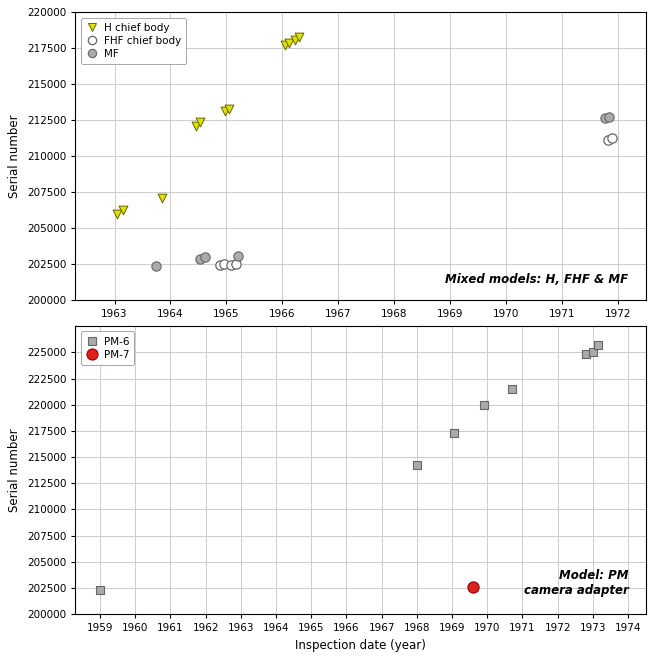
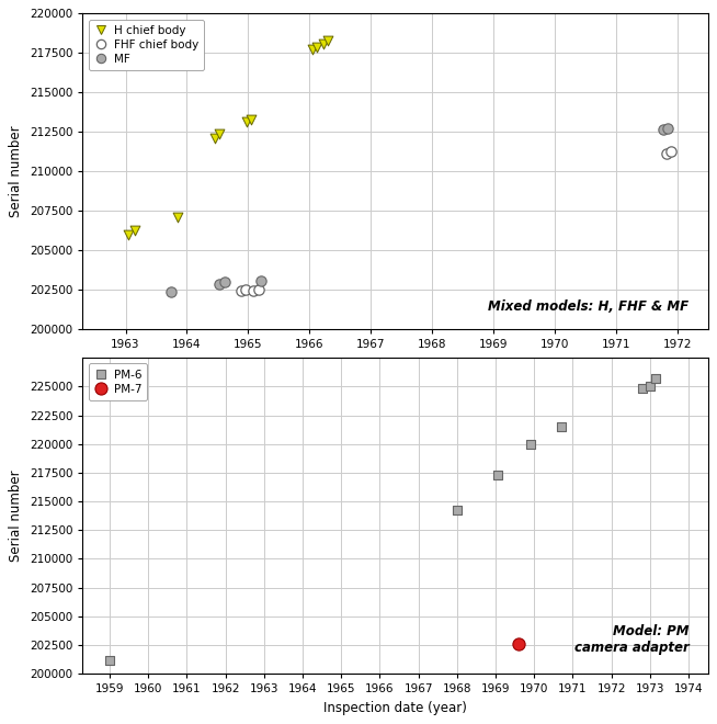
PM-6/1959: 202300 -> 201200
